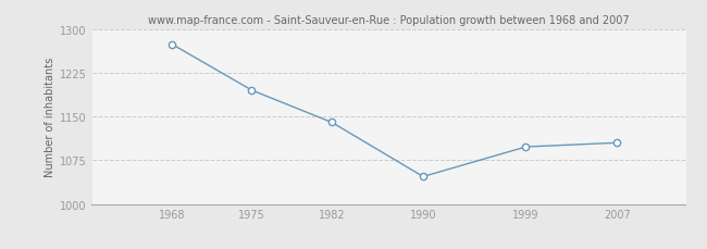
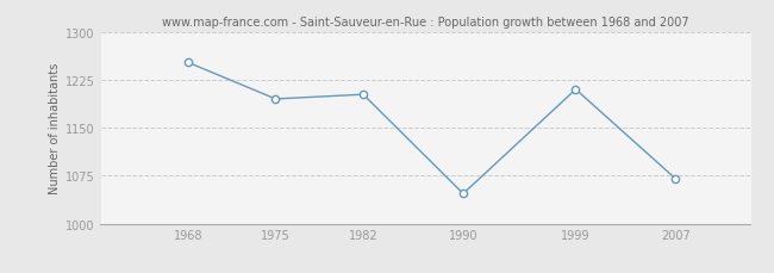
1968: 1274 -> 1252
1982: 1140 -> 1202
1999: 1098 -> 1210
2007: 1105 -> 1070
